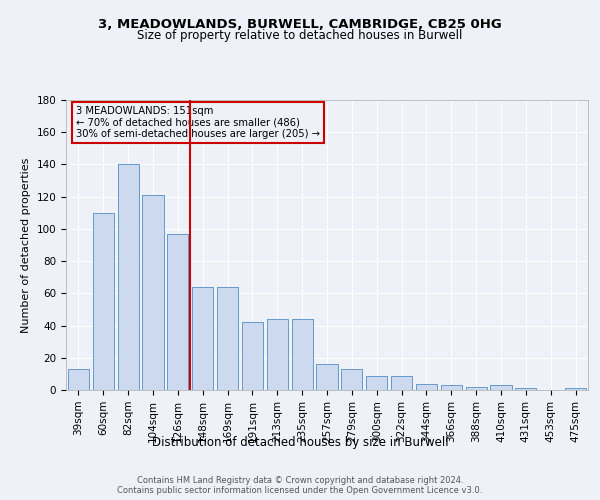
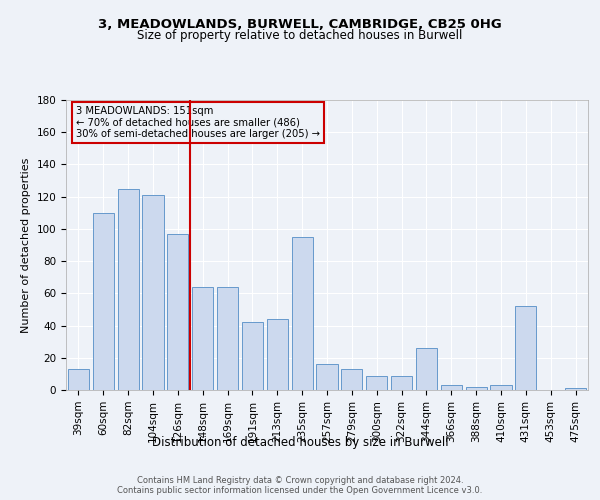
82sqm: 140 -> 125
235sqm: 44 -> 95
344sqm: 4 -> 26
431sqm: 1 -> 52
